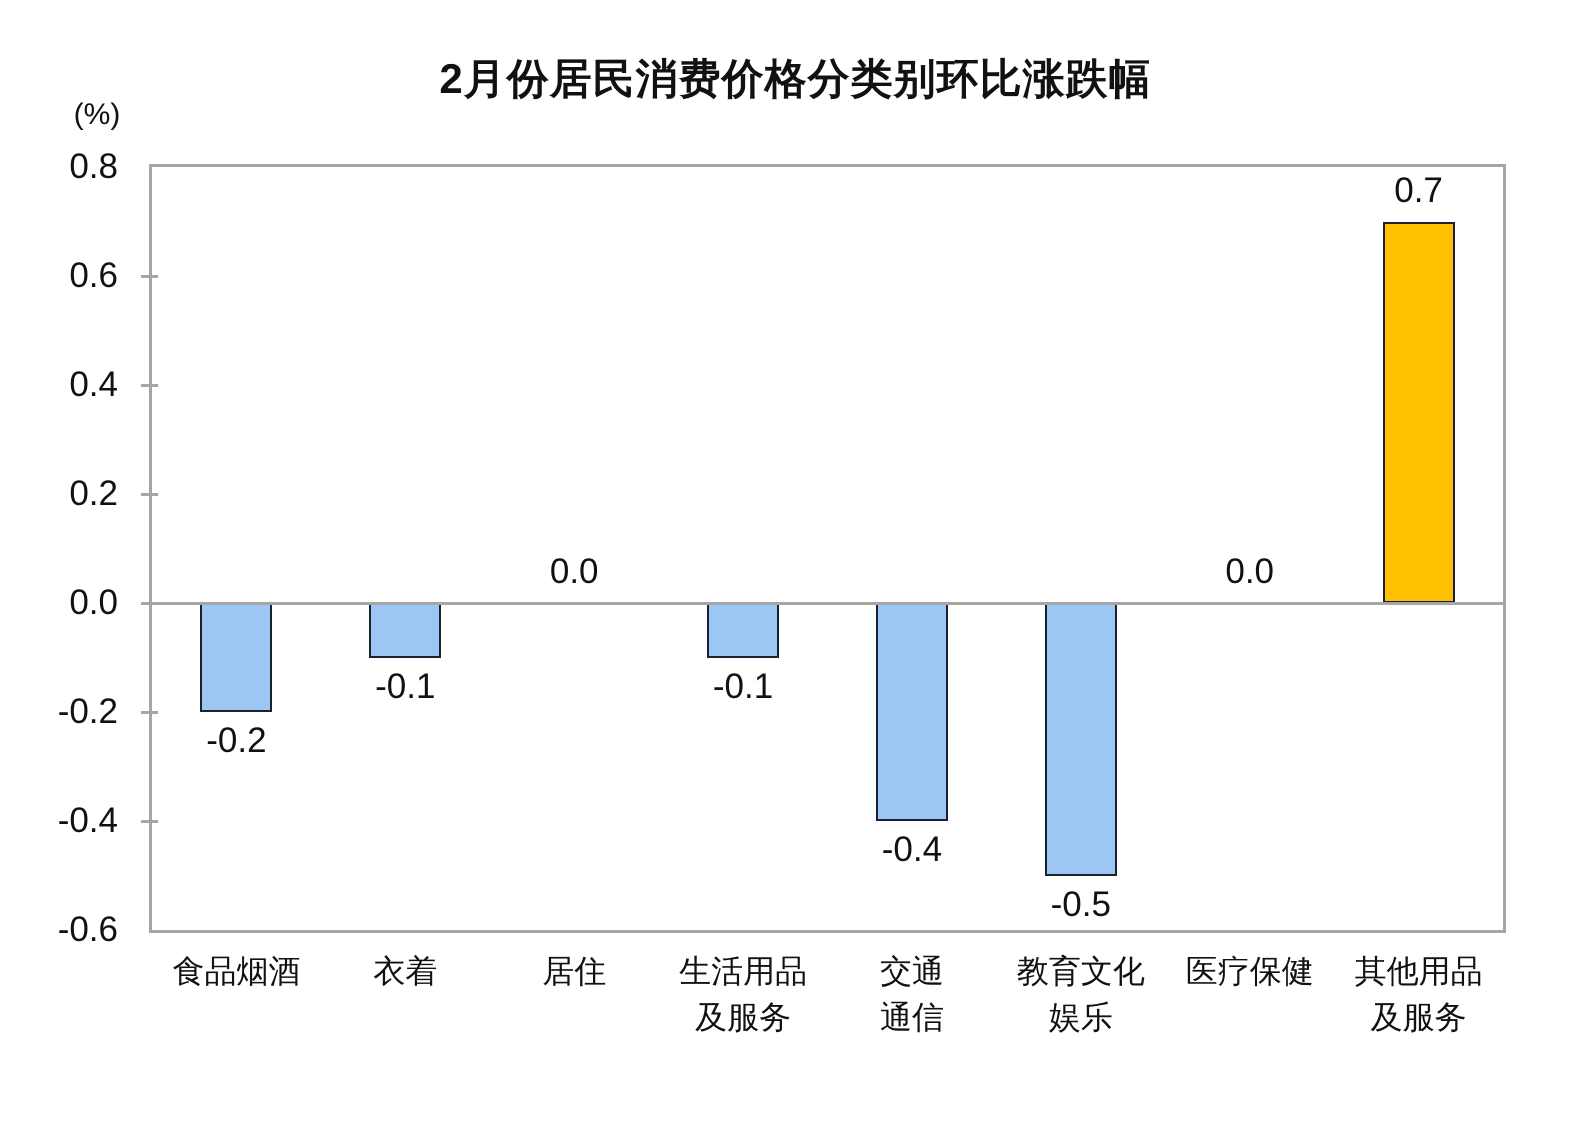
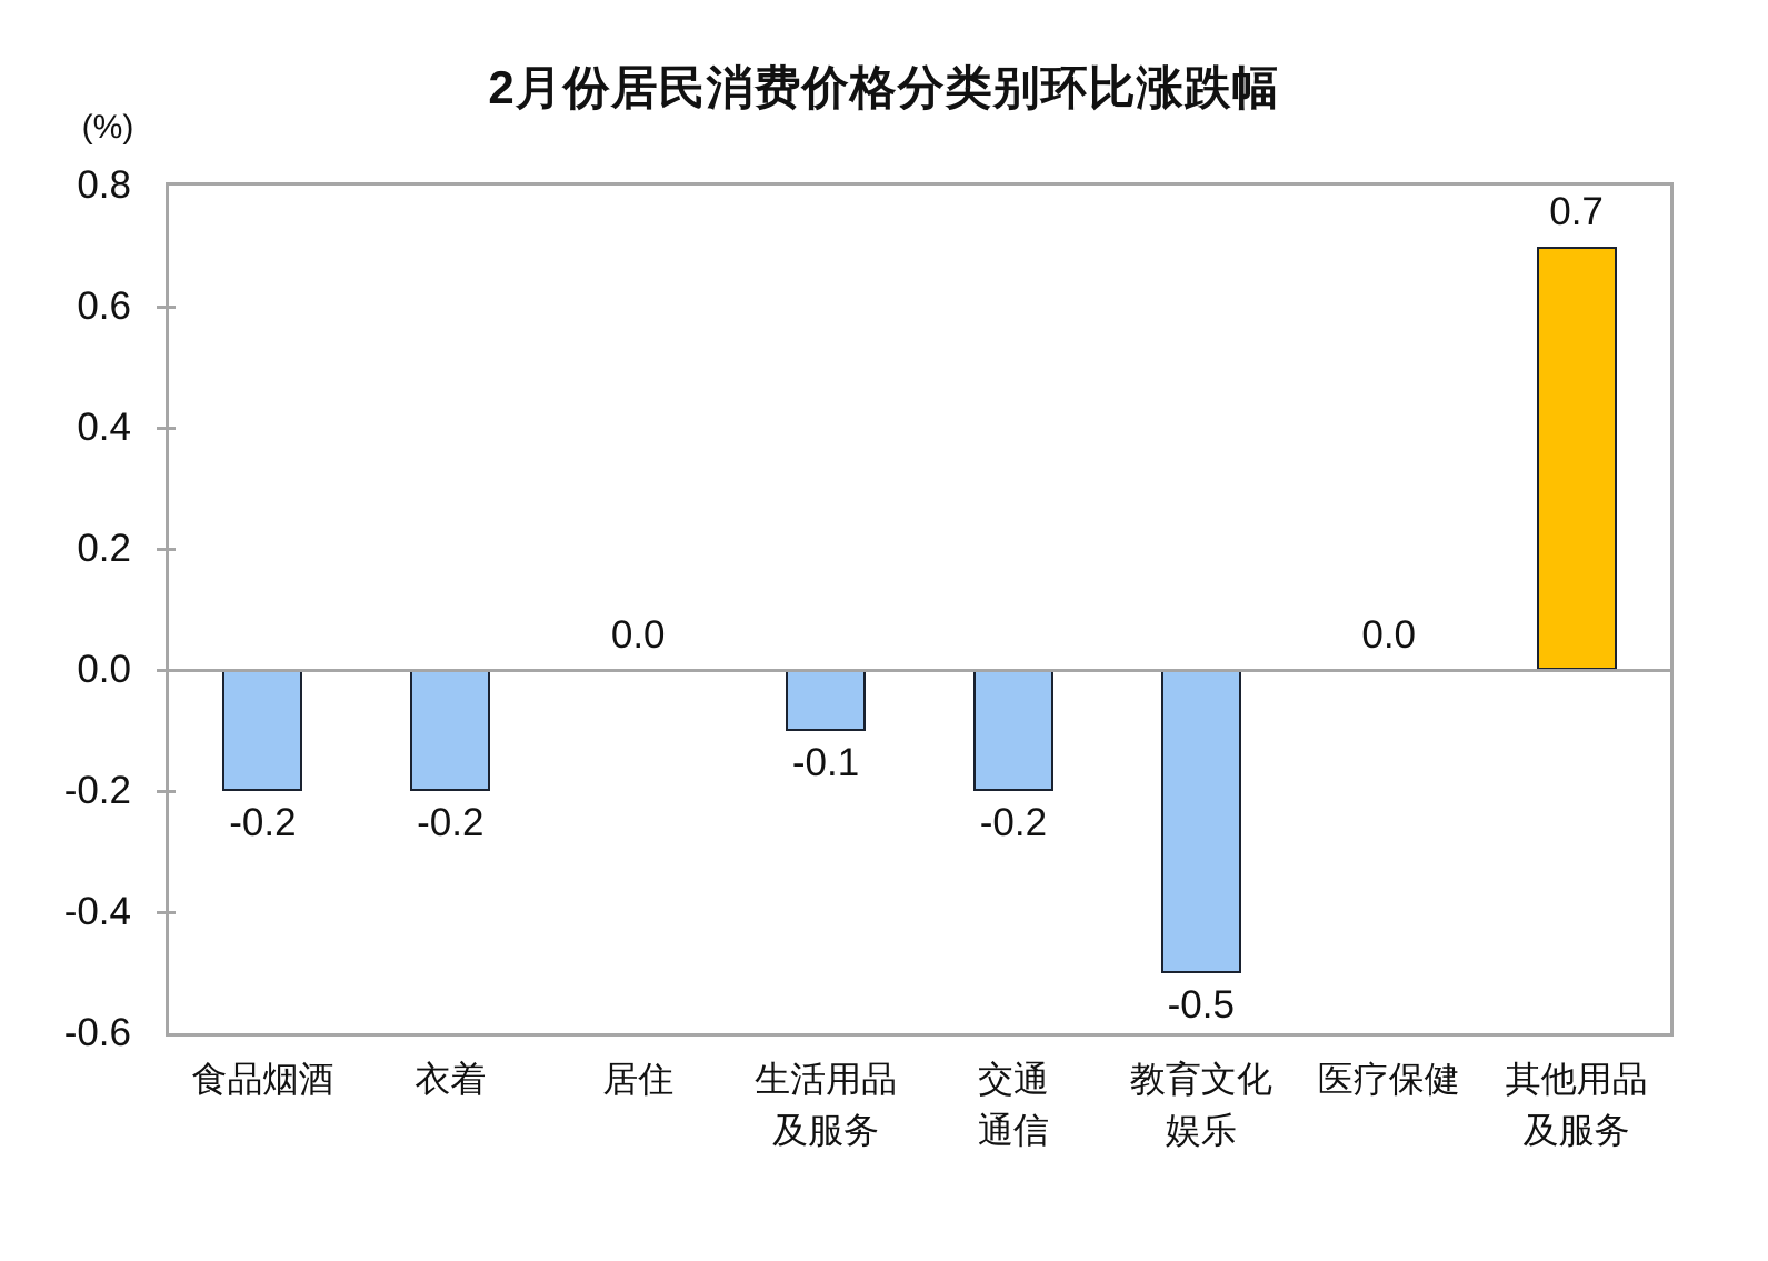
衣着: -0.1 -> -0.2
交通 通信: -0.4 -> -0.2
